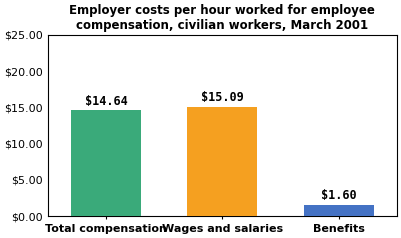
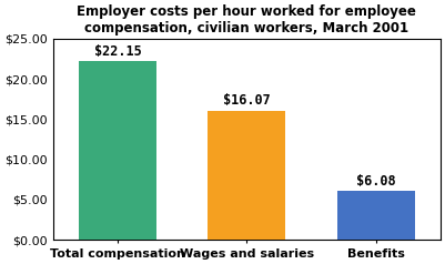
Total compensation: $14.64 -> $22.15
Wages and salaries: $15.09 -> $16.07
Benefits: $1.60 -> $6.08
